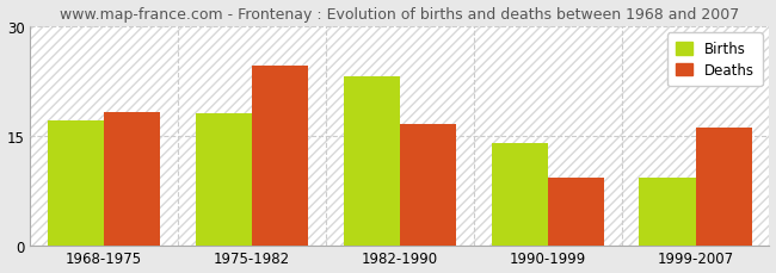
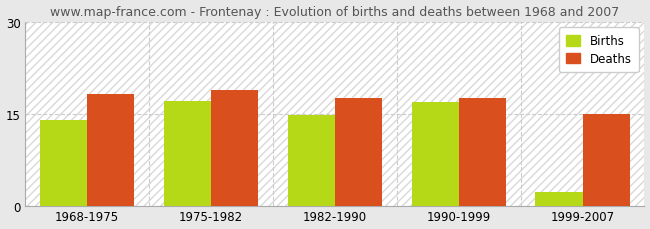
Births/1968-1975: 17.0 -> 14.0
Births/1975-1982: 18.0 -> 17.0
Deaths/1975-1982: 24.6 -> 18.8
Births/1982-1990: 23.0 -> 14.8
Deaths/1982-1990: 16.6 -> 17.5
Births/1990-1999: 14.0 -> 16.8
Deaths/1990-1999: 9.2 -> 17.5
Births/1999-2007: 9.2 -> 2.2
Deaths/1999-2007: 16.0 -> 15.0
